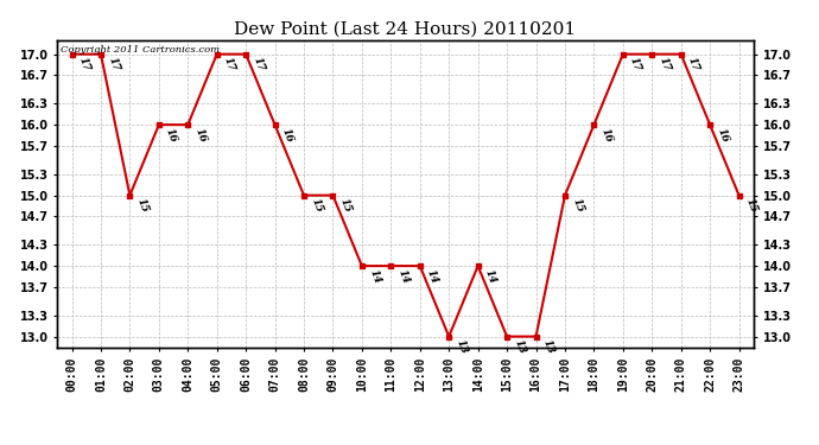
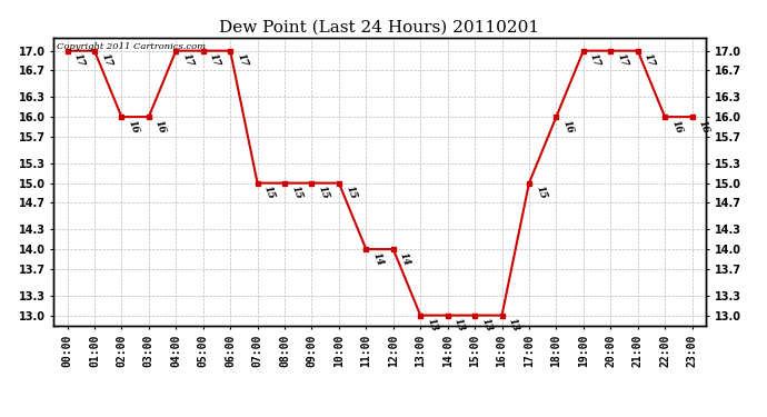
02:00: 15 -> 16
04:00: 16 -> 17
07:00: 16 -> 15
10:00: 14 -> 15
14:00: 14 -> 13
23:00: 15 -> 16
